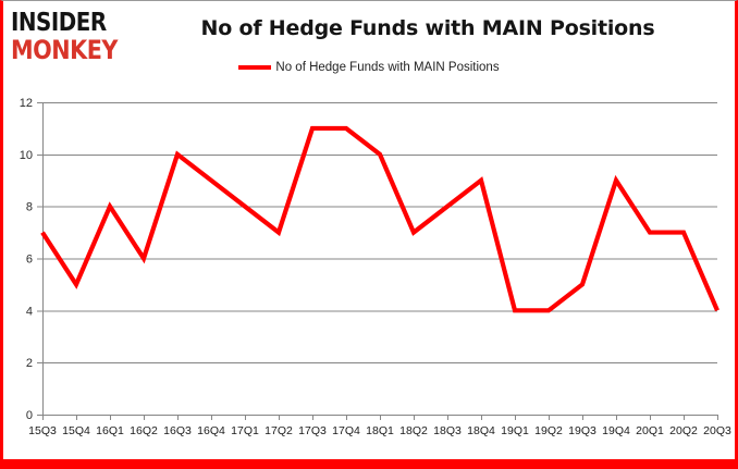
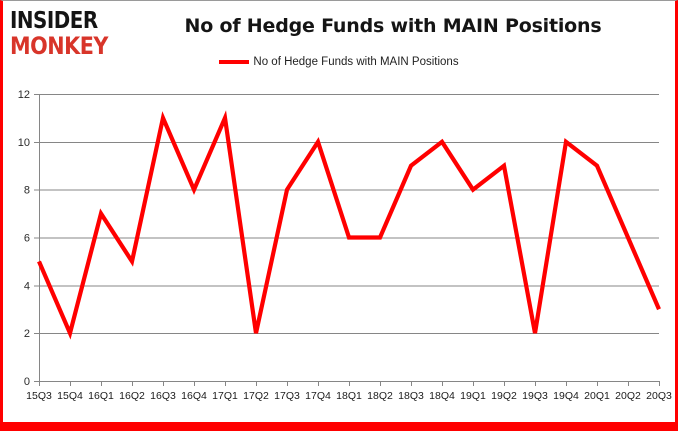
15Q3: 7 -> 5
15Q4: 5 -> 2
16Q1: 8 -> 7
16Q2: 6 -> 5
16Q3: 10 -> 11
16Q4: 9 -> 8
17Q1: 8 -> 11
17Q2: 7 -> 2
17Q3: 11 -> 8
17Q4: 11 -> 10
18Q1: 10 -> 6
18Q2: 7 -> 6
18Q3: 8 -> 9
18Q4: 9 -> 10
19Q1: 4 -> 8
19Q2: 4 -> 9
19Q3: 5 -> 2
19Q4: 9 -> 10
20Q1: 7 -> 9
20Q2: 7 -> 6
20Q3: 4 -> 3
